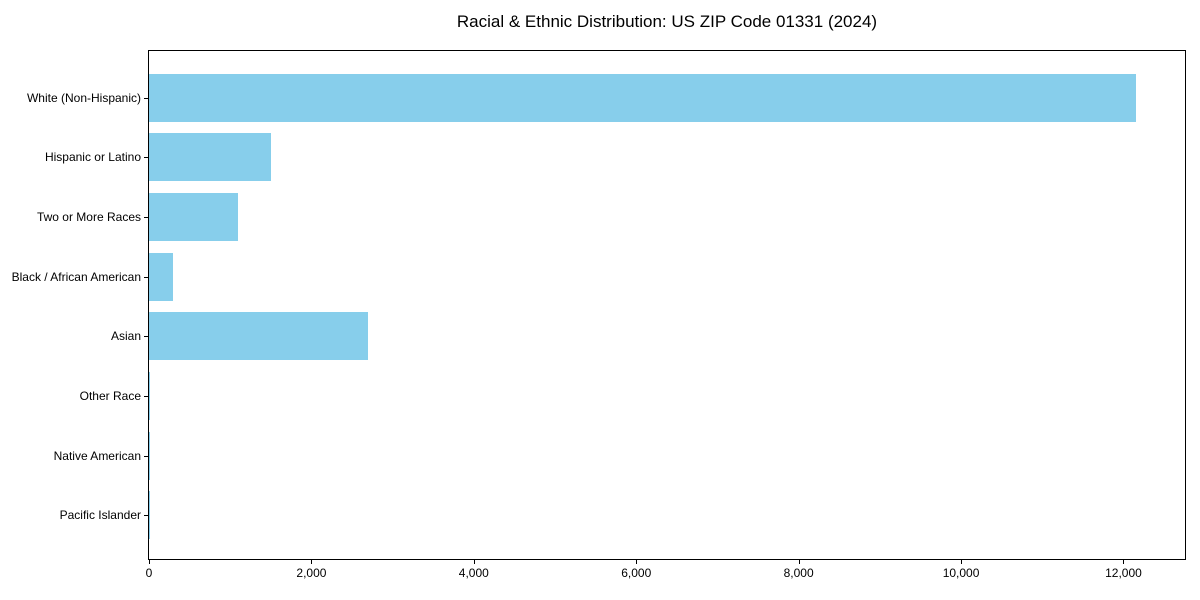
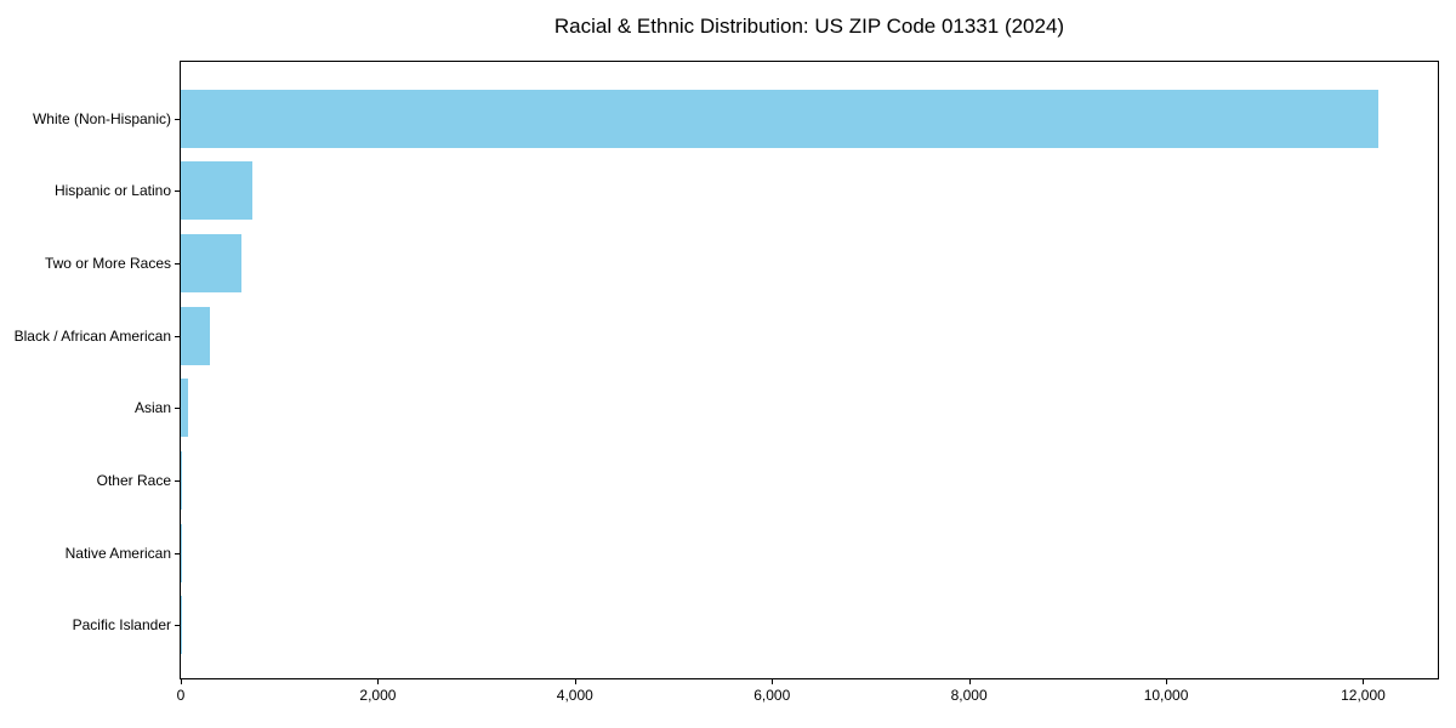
Hispanic or Latino: 1500 -> 700
Two or More Races: 1100 -> 600
Asian: 2700 -> 100
